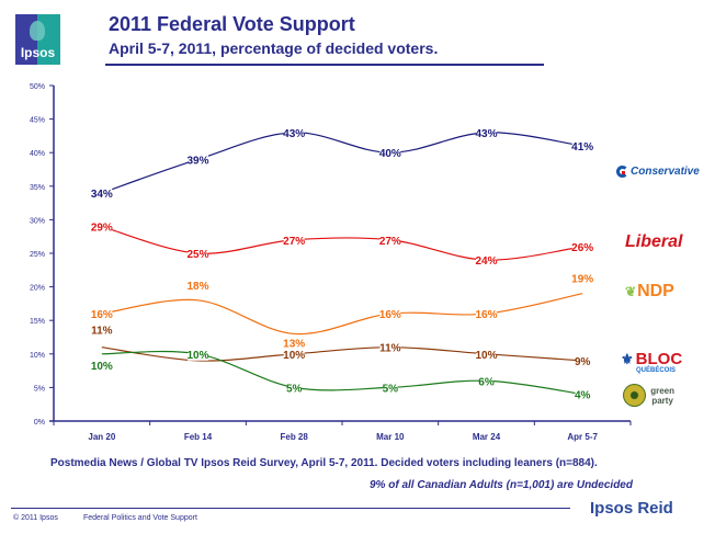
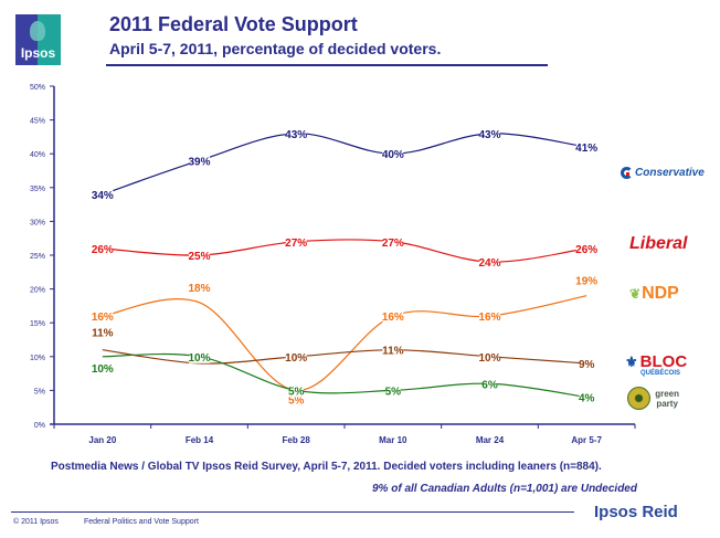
Liberal/Jan 20: 29% -> 26%
NDP/Feb 28: 13% -> 5%
